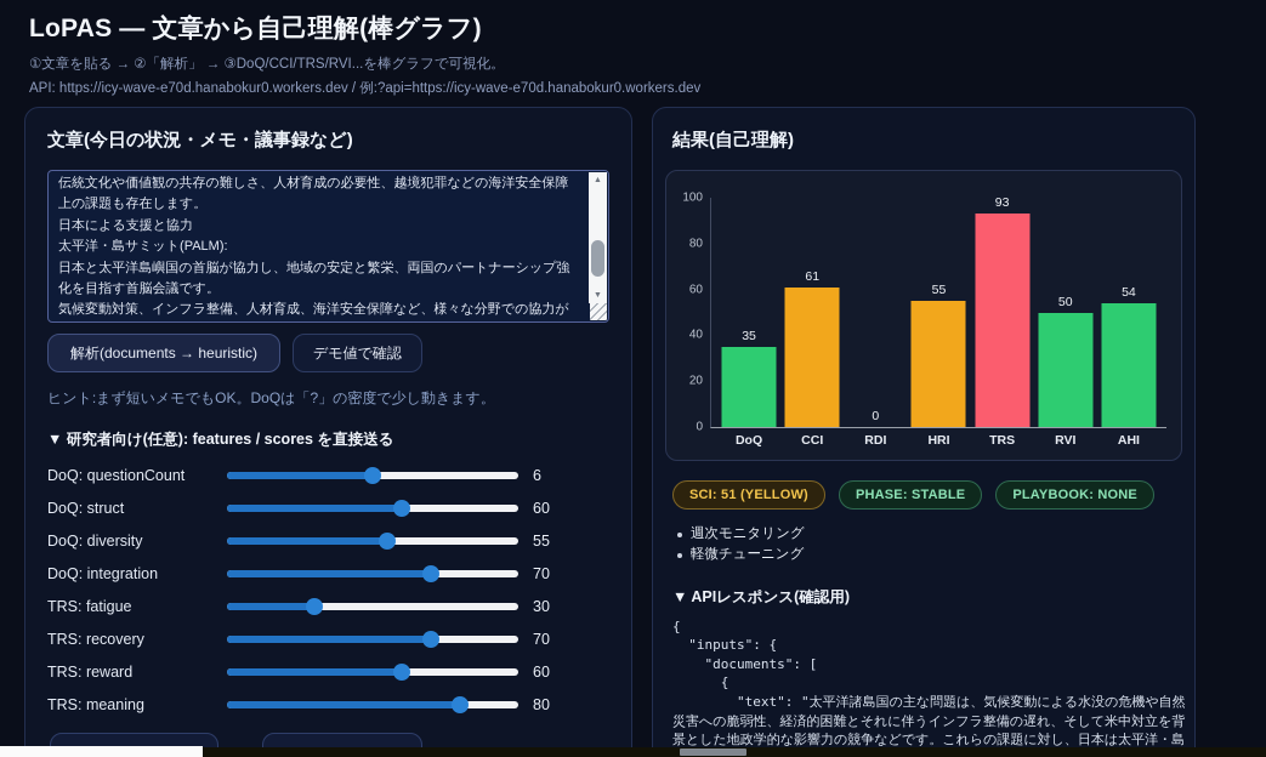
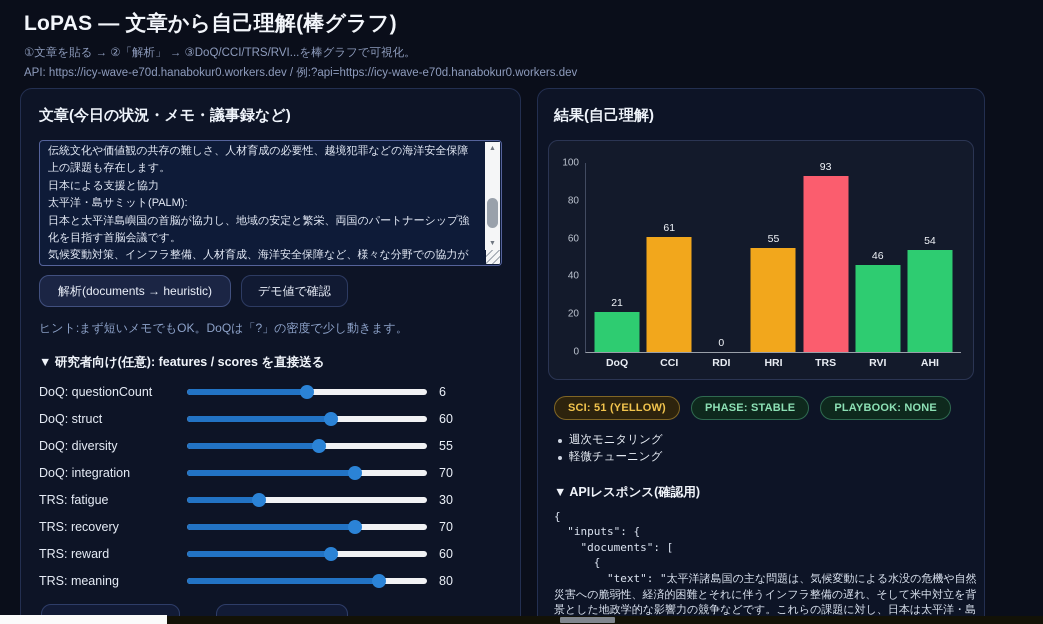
DoQ: 35 -> 21
RVI: 50 -> 46
